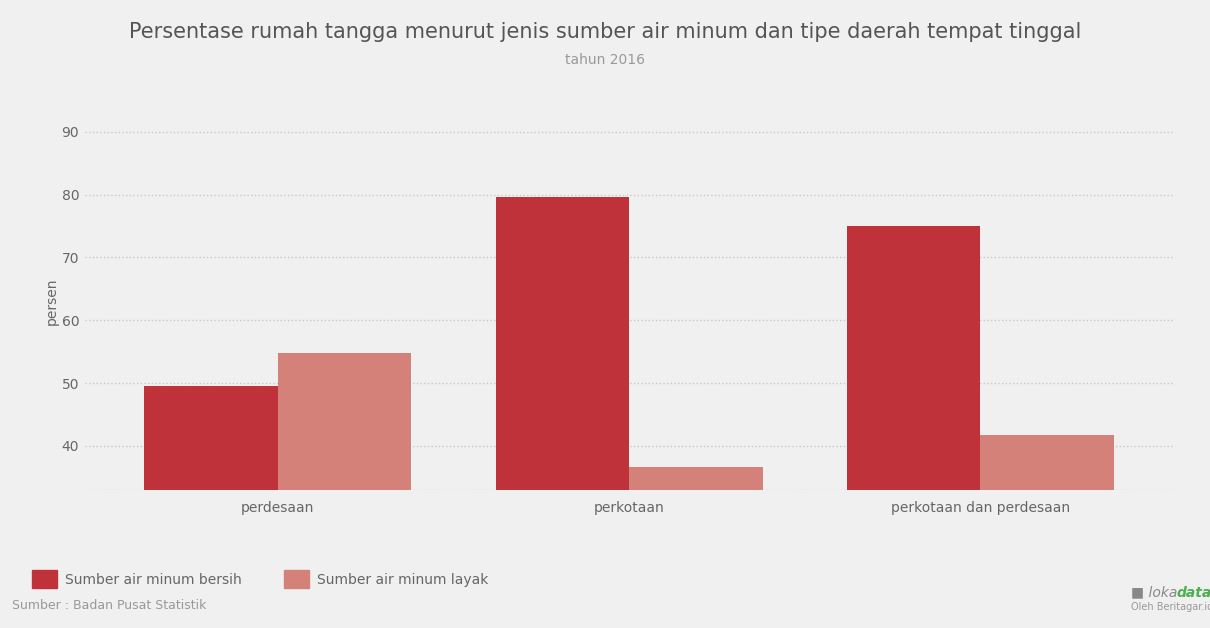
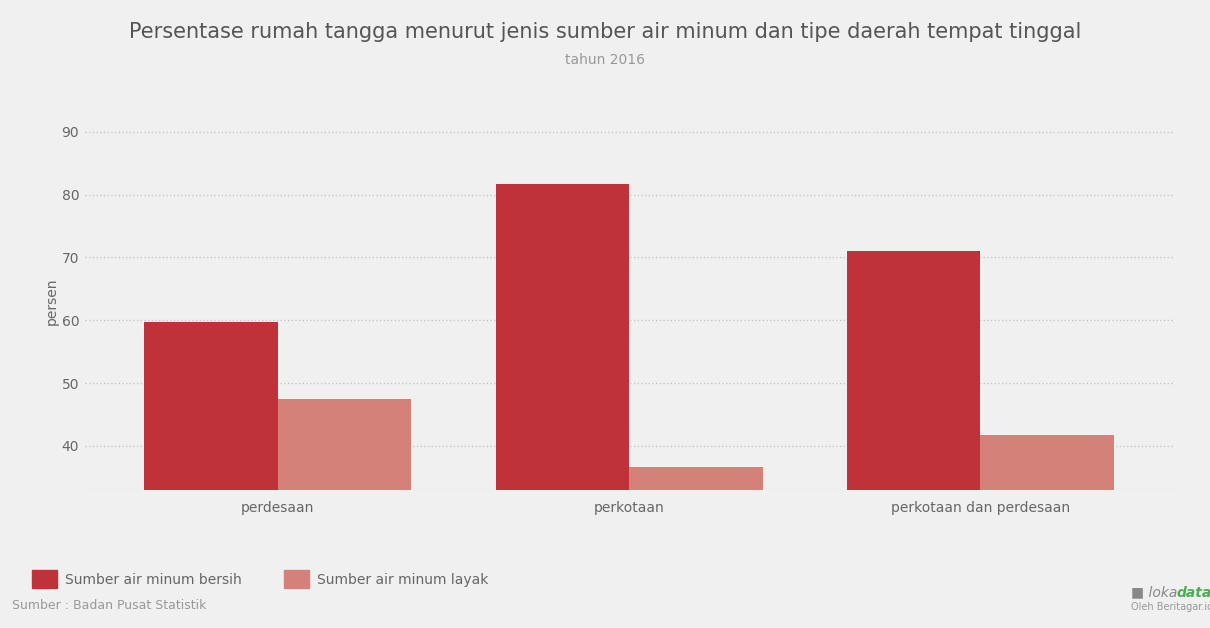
Sumber air minum bersih/perdesaan: 49.6 -> 59.7
Sumber air minum layak/perdesaan: 54.8 -> 47.5
Sumber air minum bersih/perkotaan: 79.6 -> 81.7
Sumber air minum bersih/perkotaan dan perdesaan: 75.0 -> 71.1
